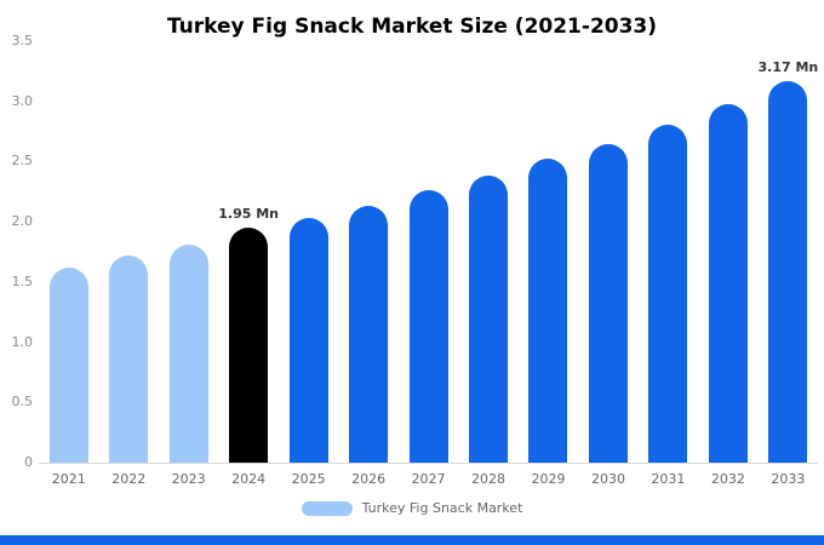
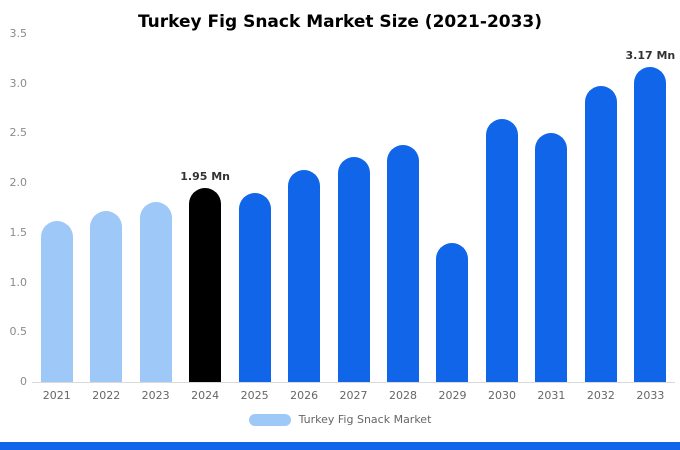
2025: 2.0 -> 1.9
2029: 2.5 -> 1.4
2031: 2.8 -> 2.5
